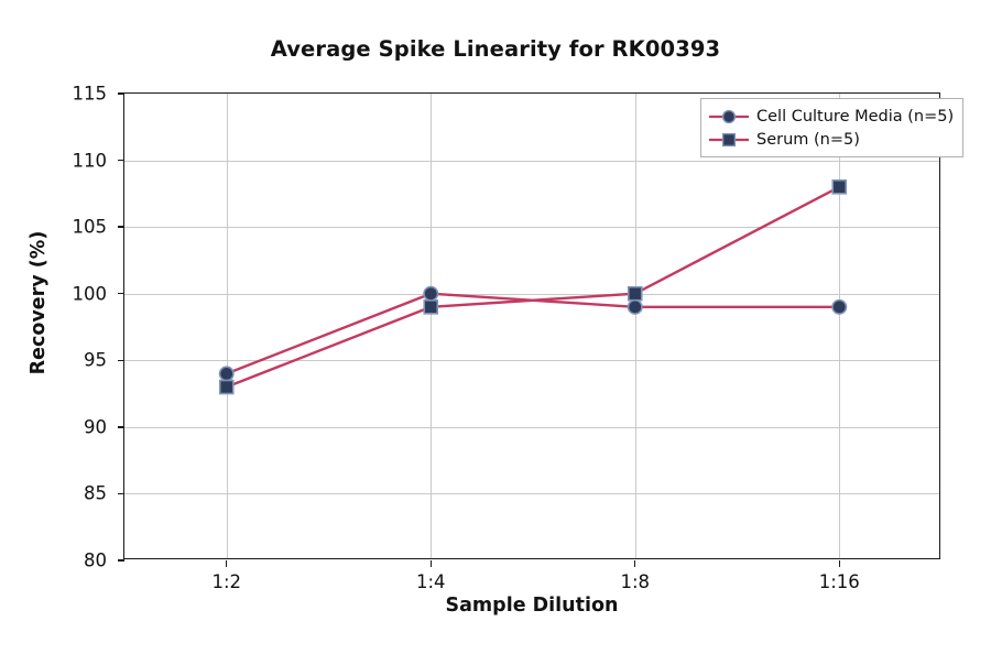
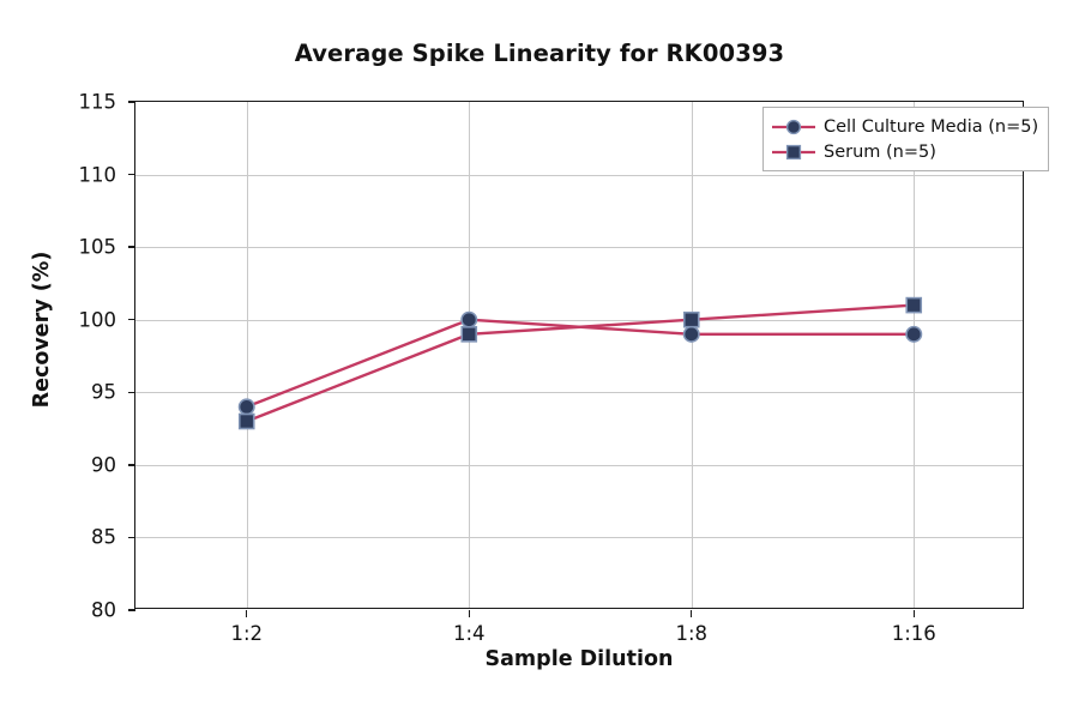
Serum (n=5)/1:16: 108 -> 101
